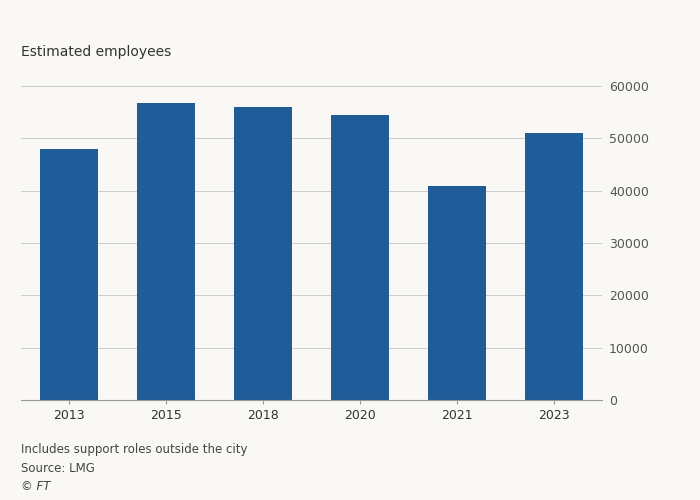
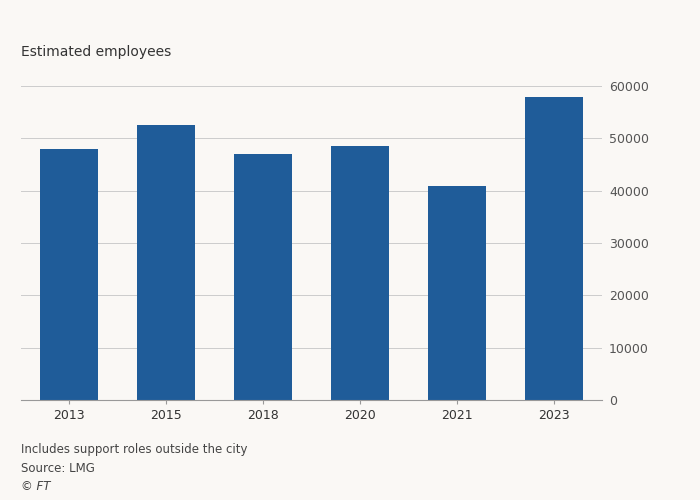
2015: 56800 -> 52500
2018: 56000 -> 47000
2020: 54400 -> 48500
2023: 51000 -> 58000
